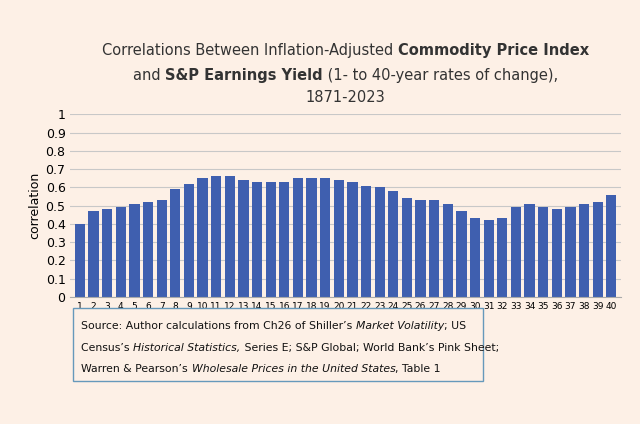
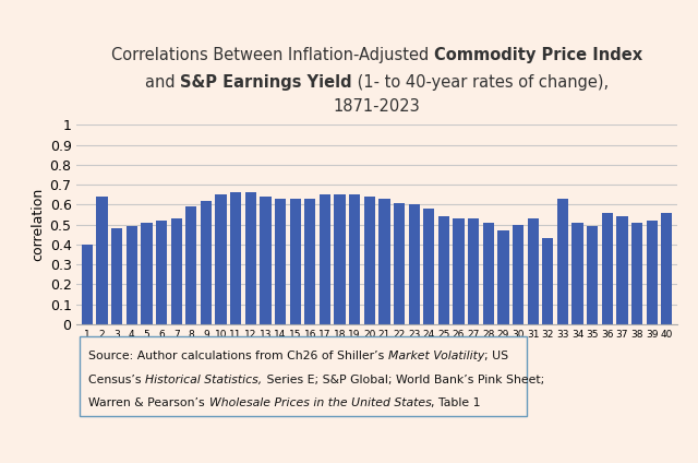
2: 0.47 -> 0.64
30: 0.43 -> 0.50
31: 0.42 -> 0.53
33: 0.49 -> 0.63
36: 0.48 -> 0.56
37: 0.49 -> 0.54
